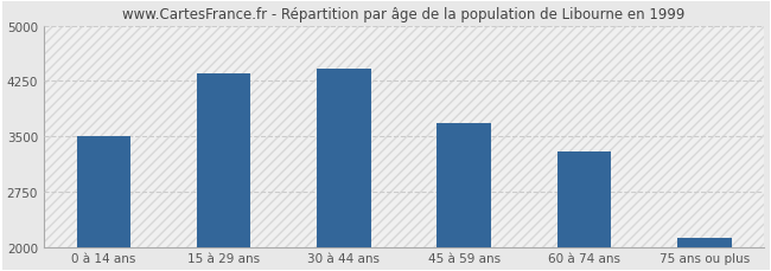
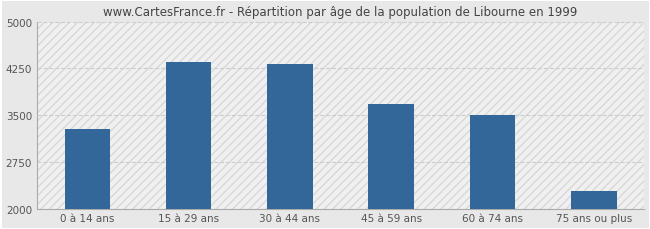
0 à 14 ans: 3500 -> 3280
30 à 44 ans: 4420 -> 4320
60 à 74 ans: 3300 -> 3500
75 ans ou plus: 2120 -> 2280
